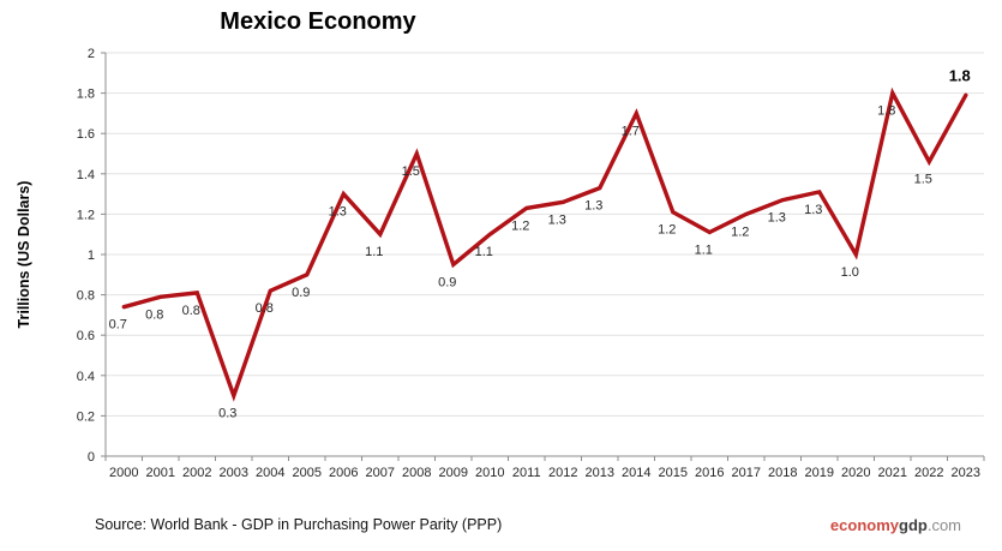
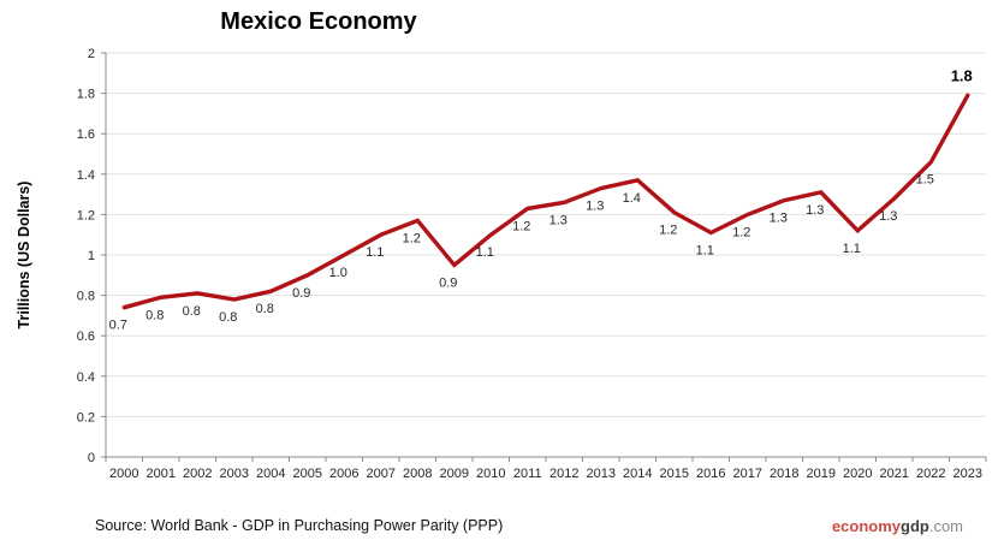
2003: 0.3 -> 0.8
2006: 1.3 -> 1.0
2008: 1.5 -> 1.2
2014: 1.7 -> 1.4
2020: 1.0 -> 1.1
2021: 1.8 -> 1.3
